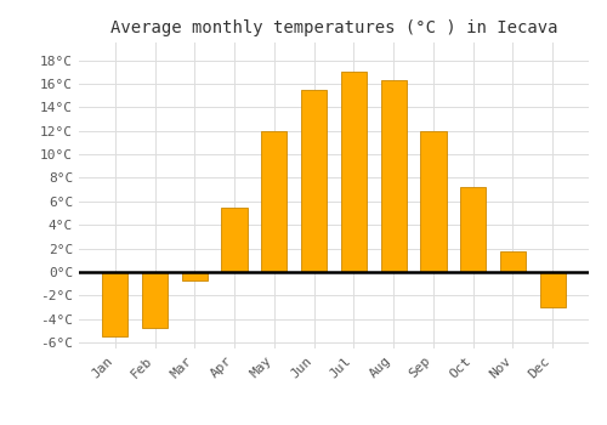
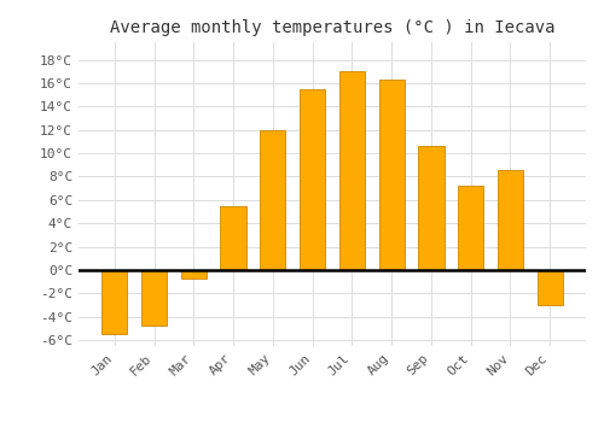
Sep: 12.0°C -> 10.6°C
Nov: 1.8°C -> 8.6°C
